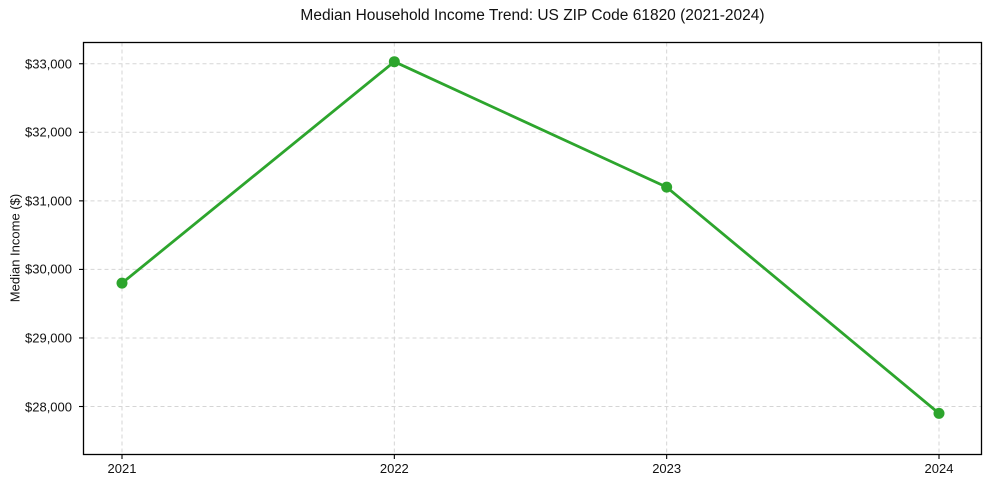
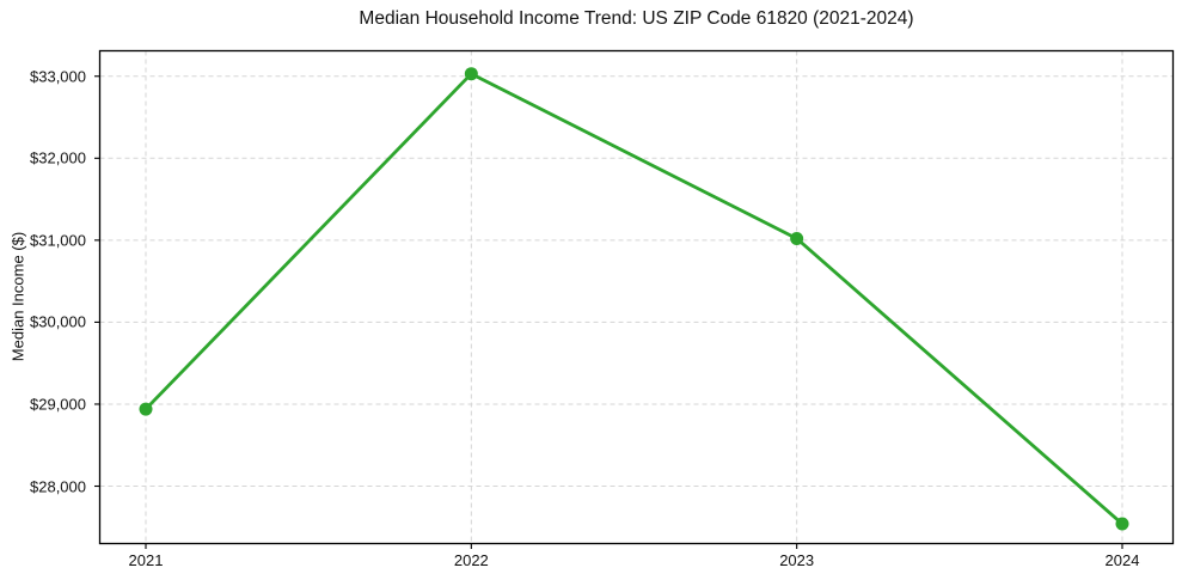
2021: $29800 -> $28900
2023: $31200 -> $31000
2024: $27900 -> $27500
